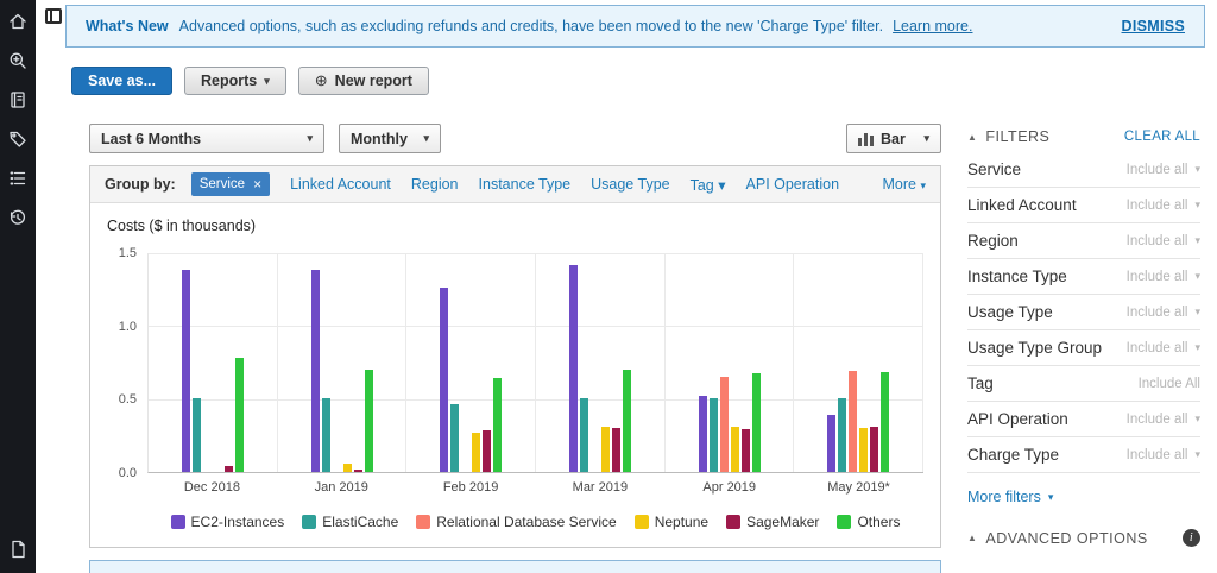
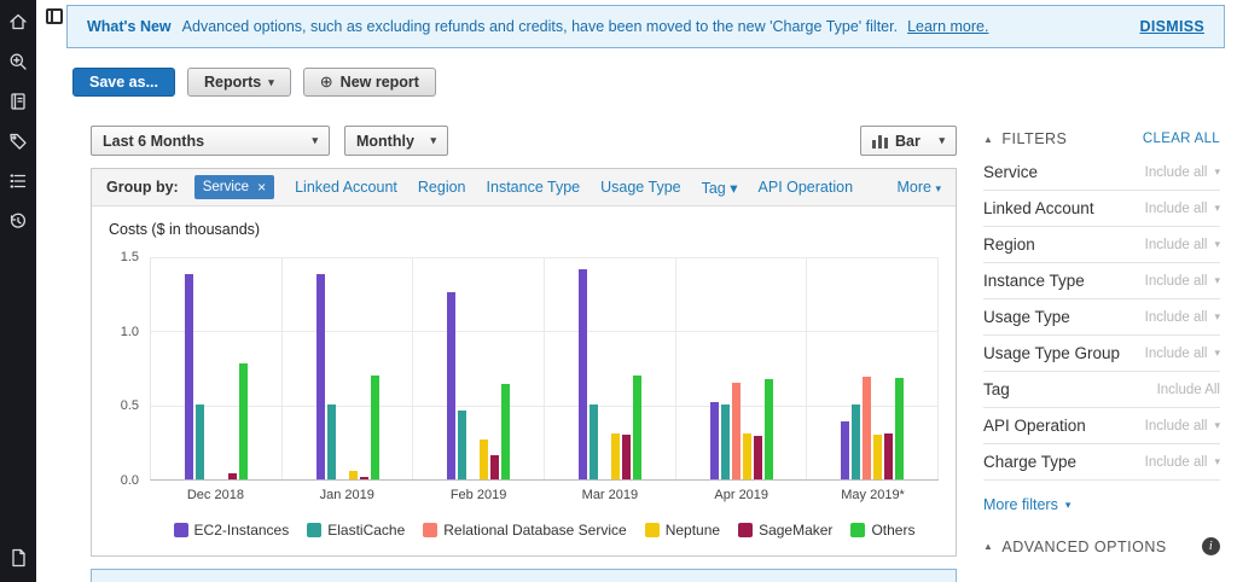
SageMaker/Feb 2019: 0.28 -> 0.16
